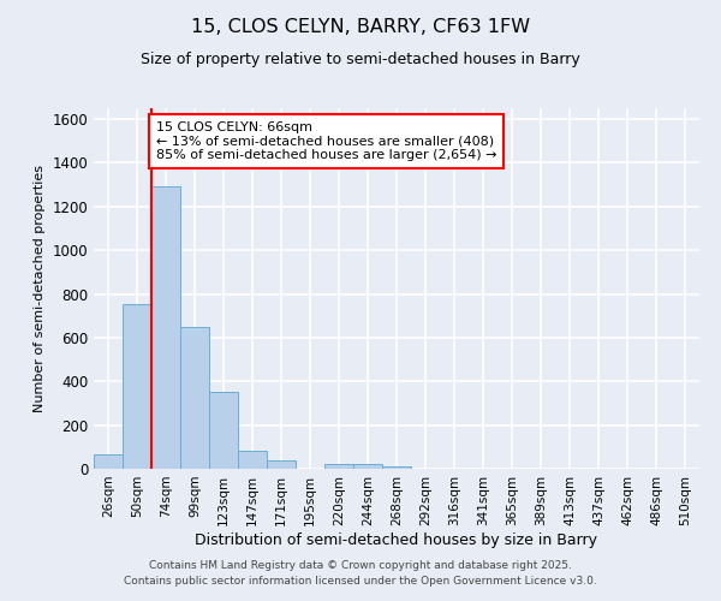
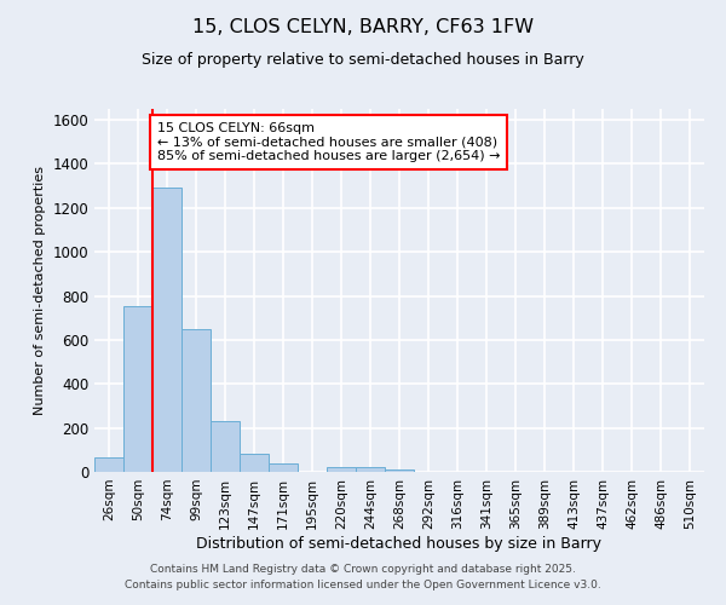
123sqm: 350 -> 230
